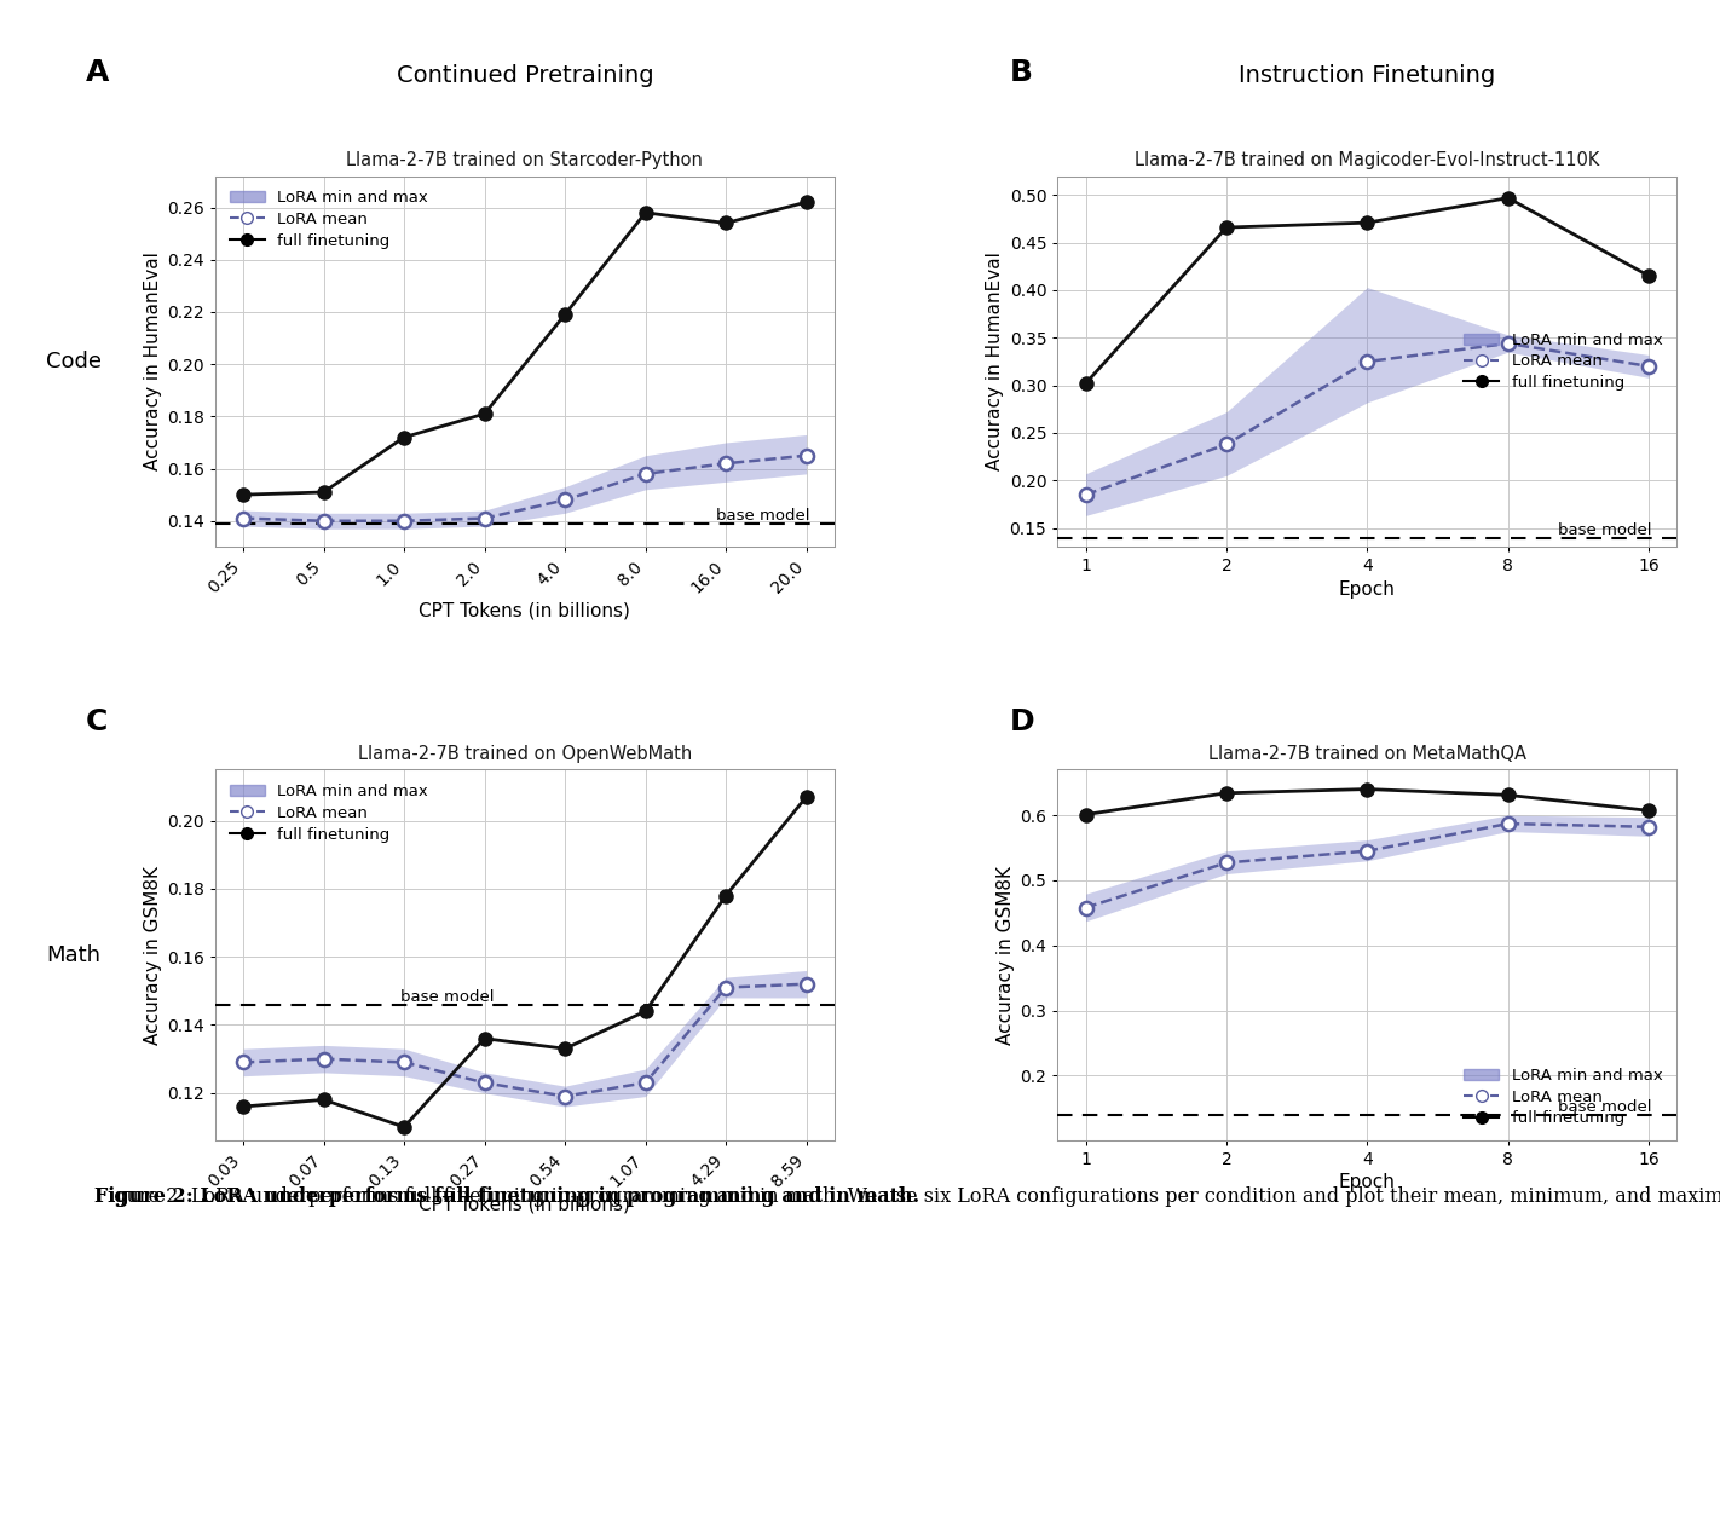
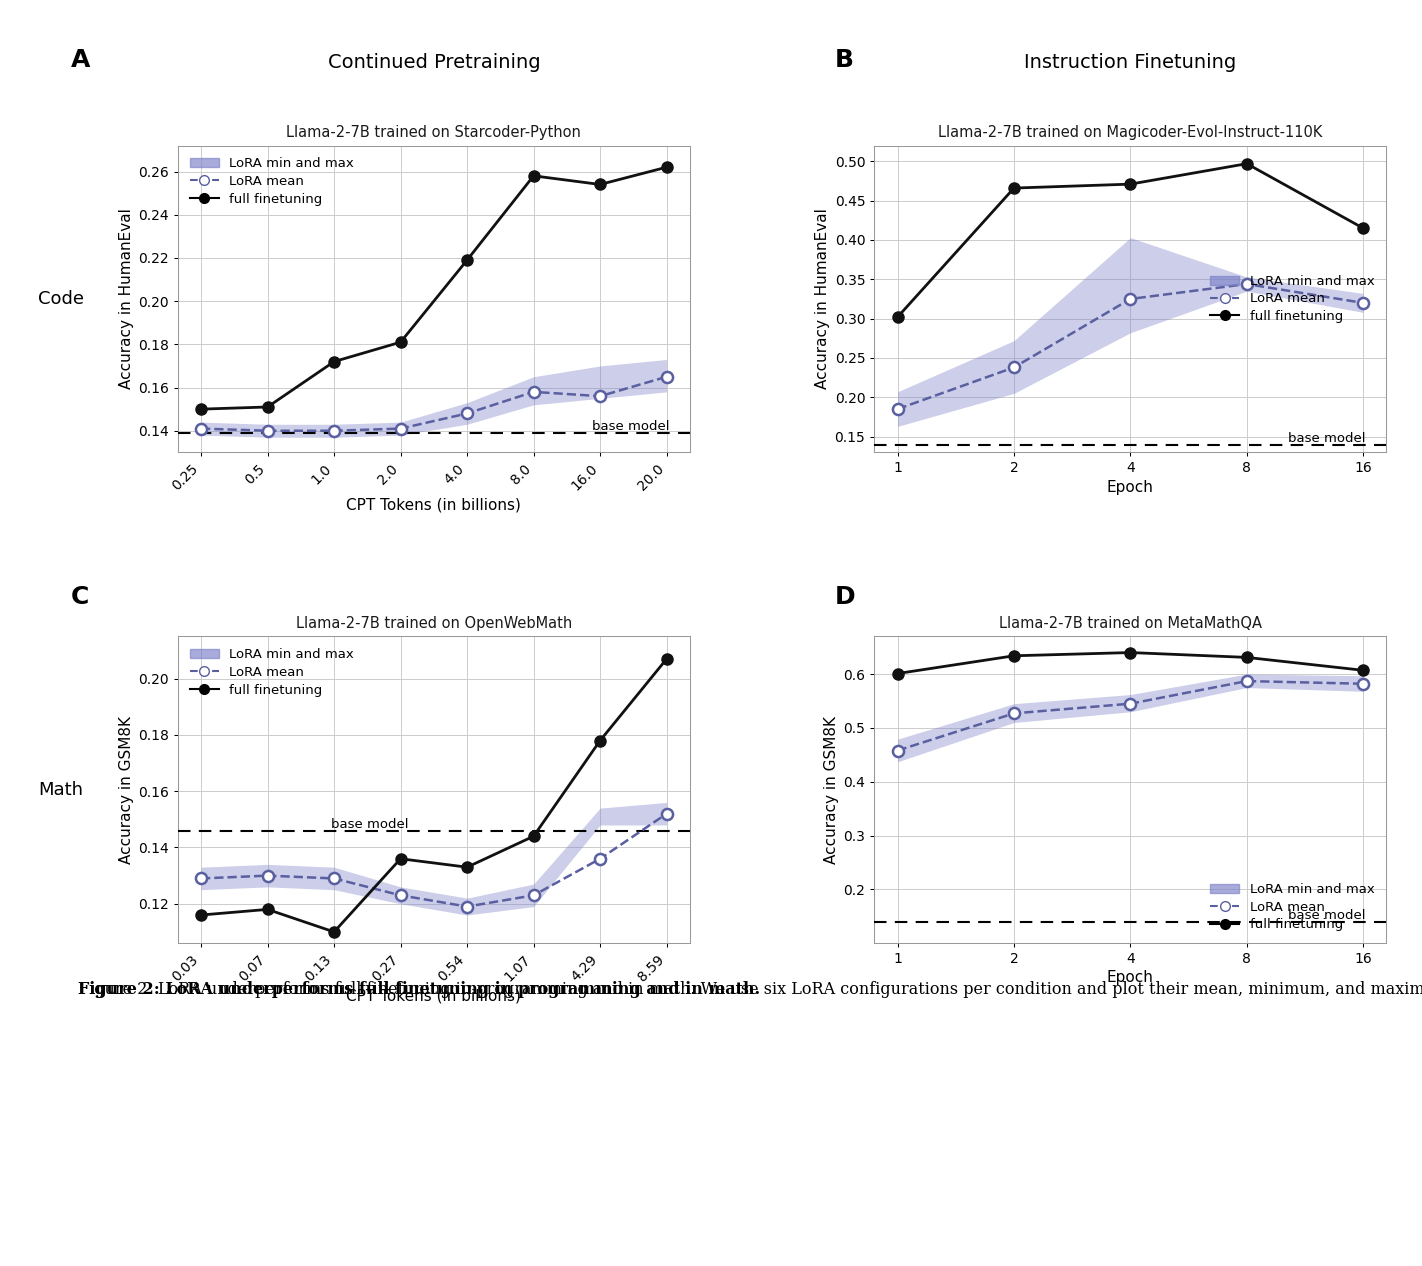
Llama-2-7B trained on Starcoder-Python/LoRA mean/16.0: 0.162 -> 0.156
Llama-2-7B trained on OpenWebMath/LoRA mean/4.29: 0.151 -> 0.136
